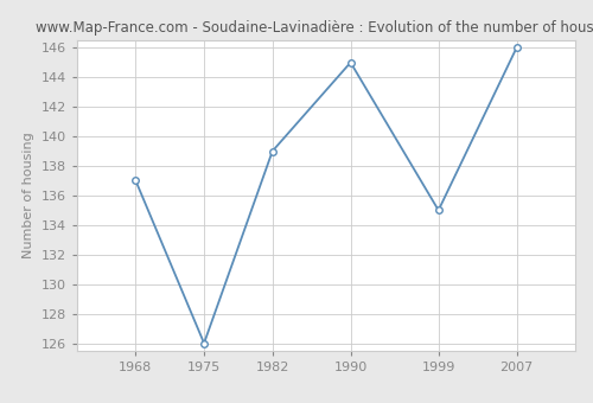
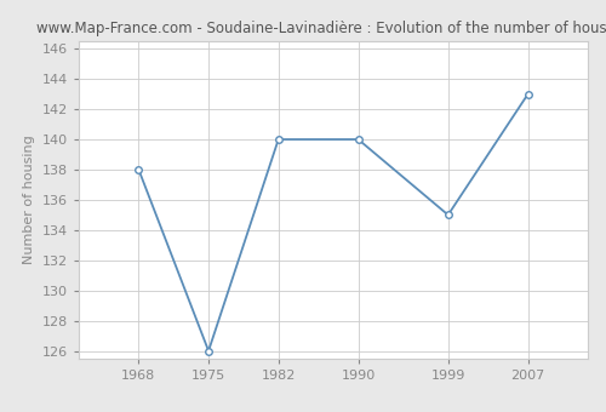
1968: 137 -> 138
1982: 139 -> 140
1990: 145 -> 140
2007: 146 -> 143
